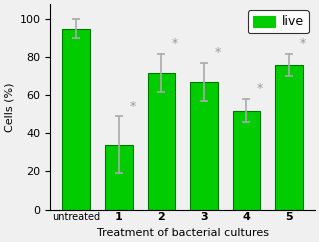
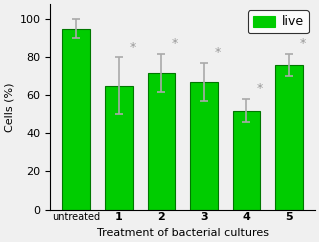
1: 34 -> 65
